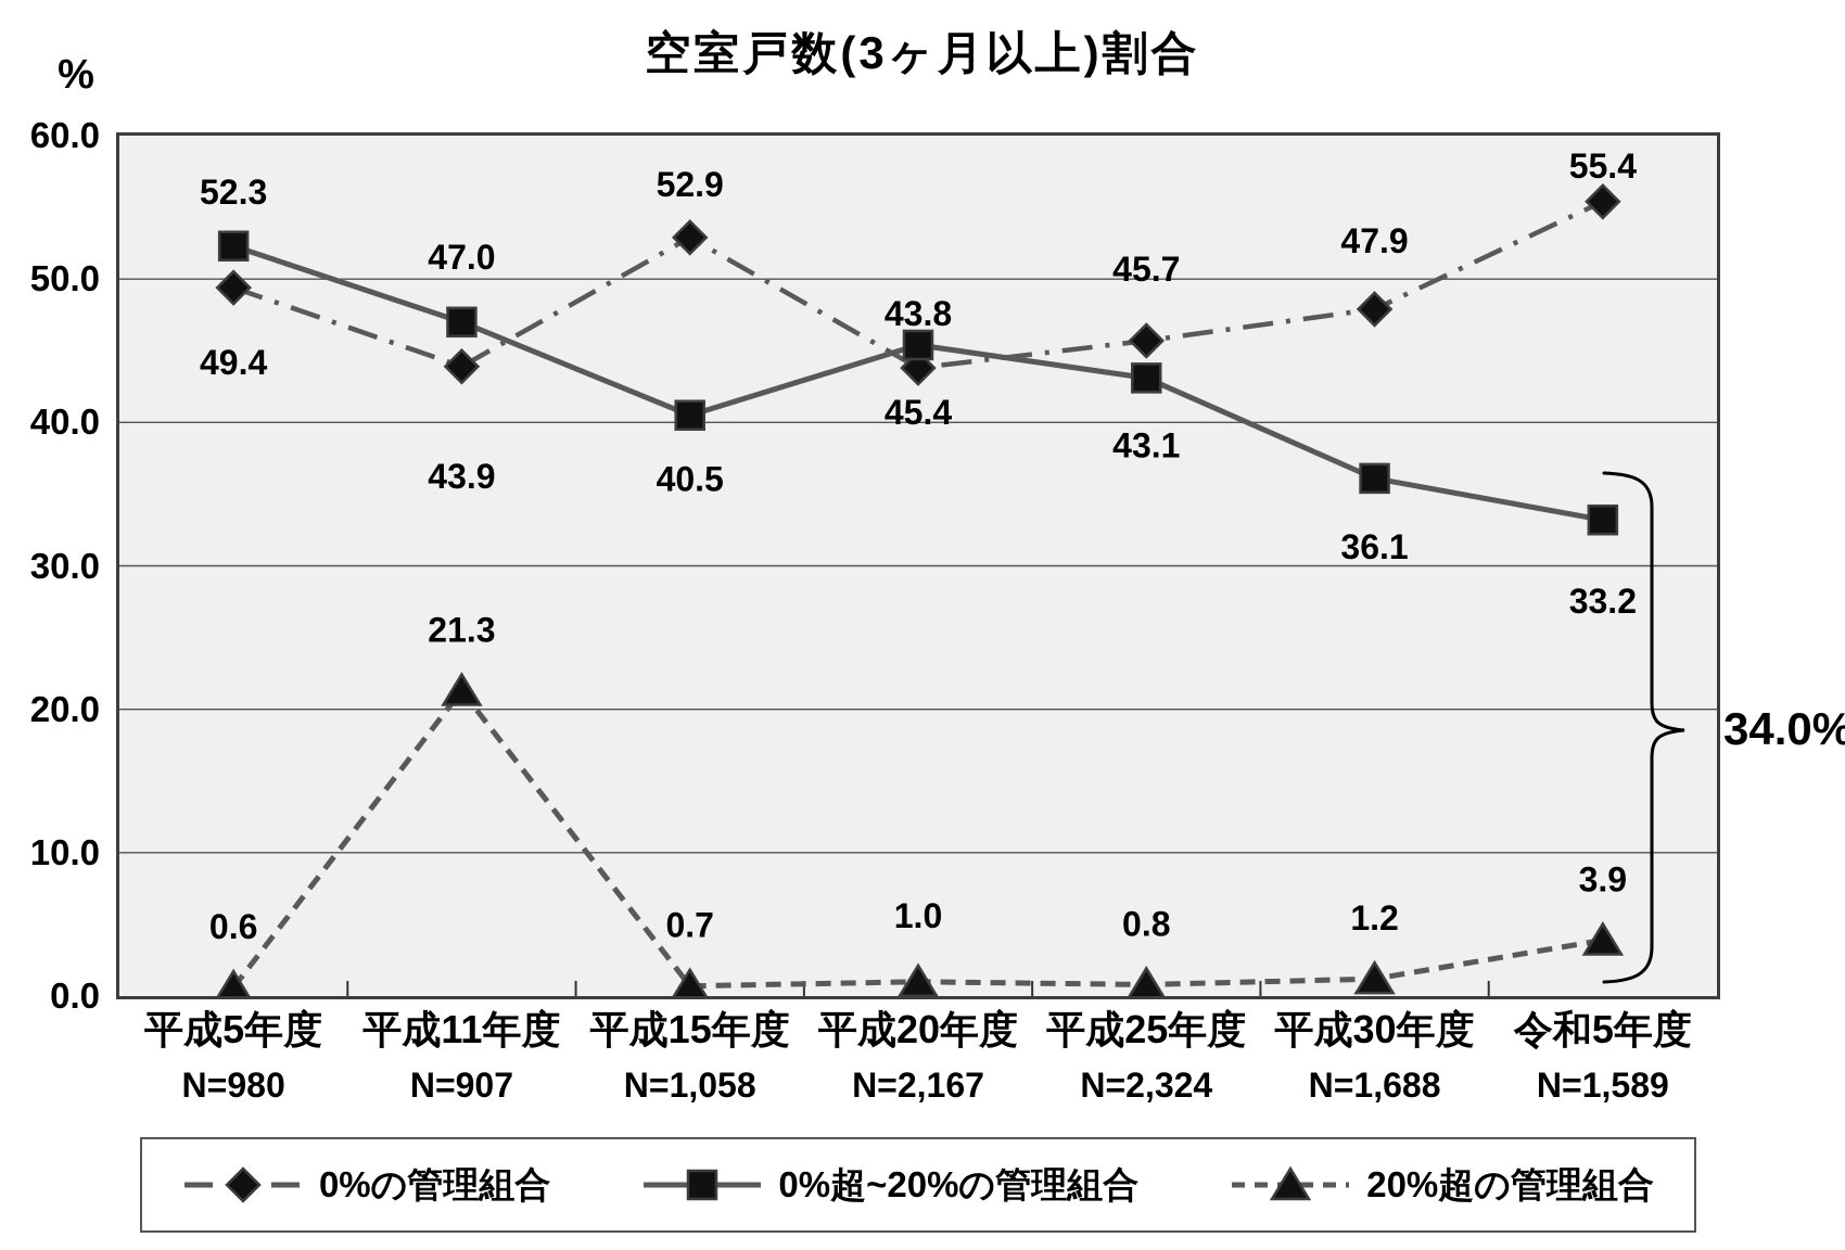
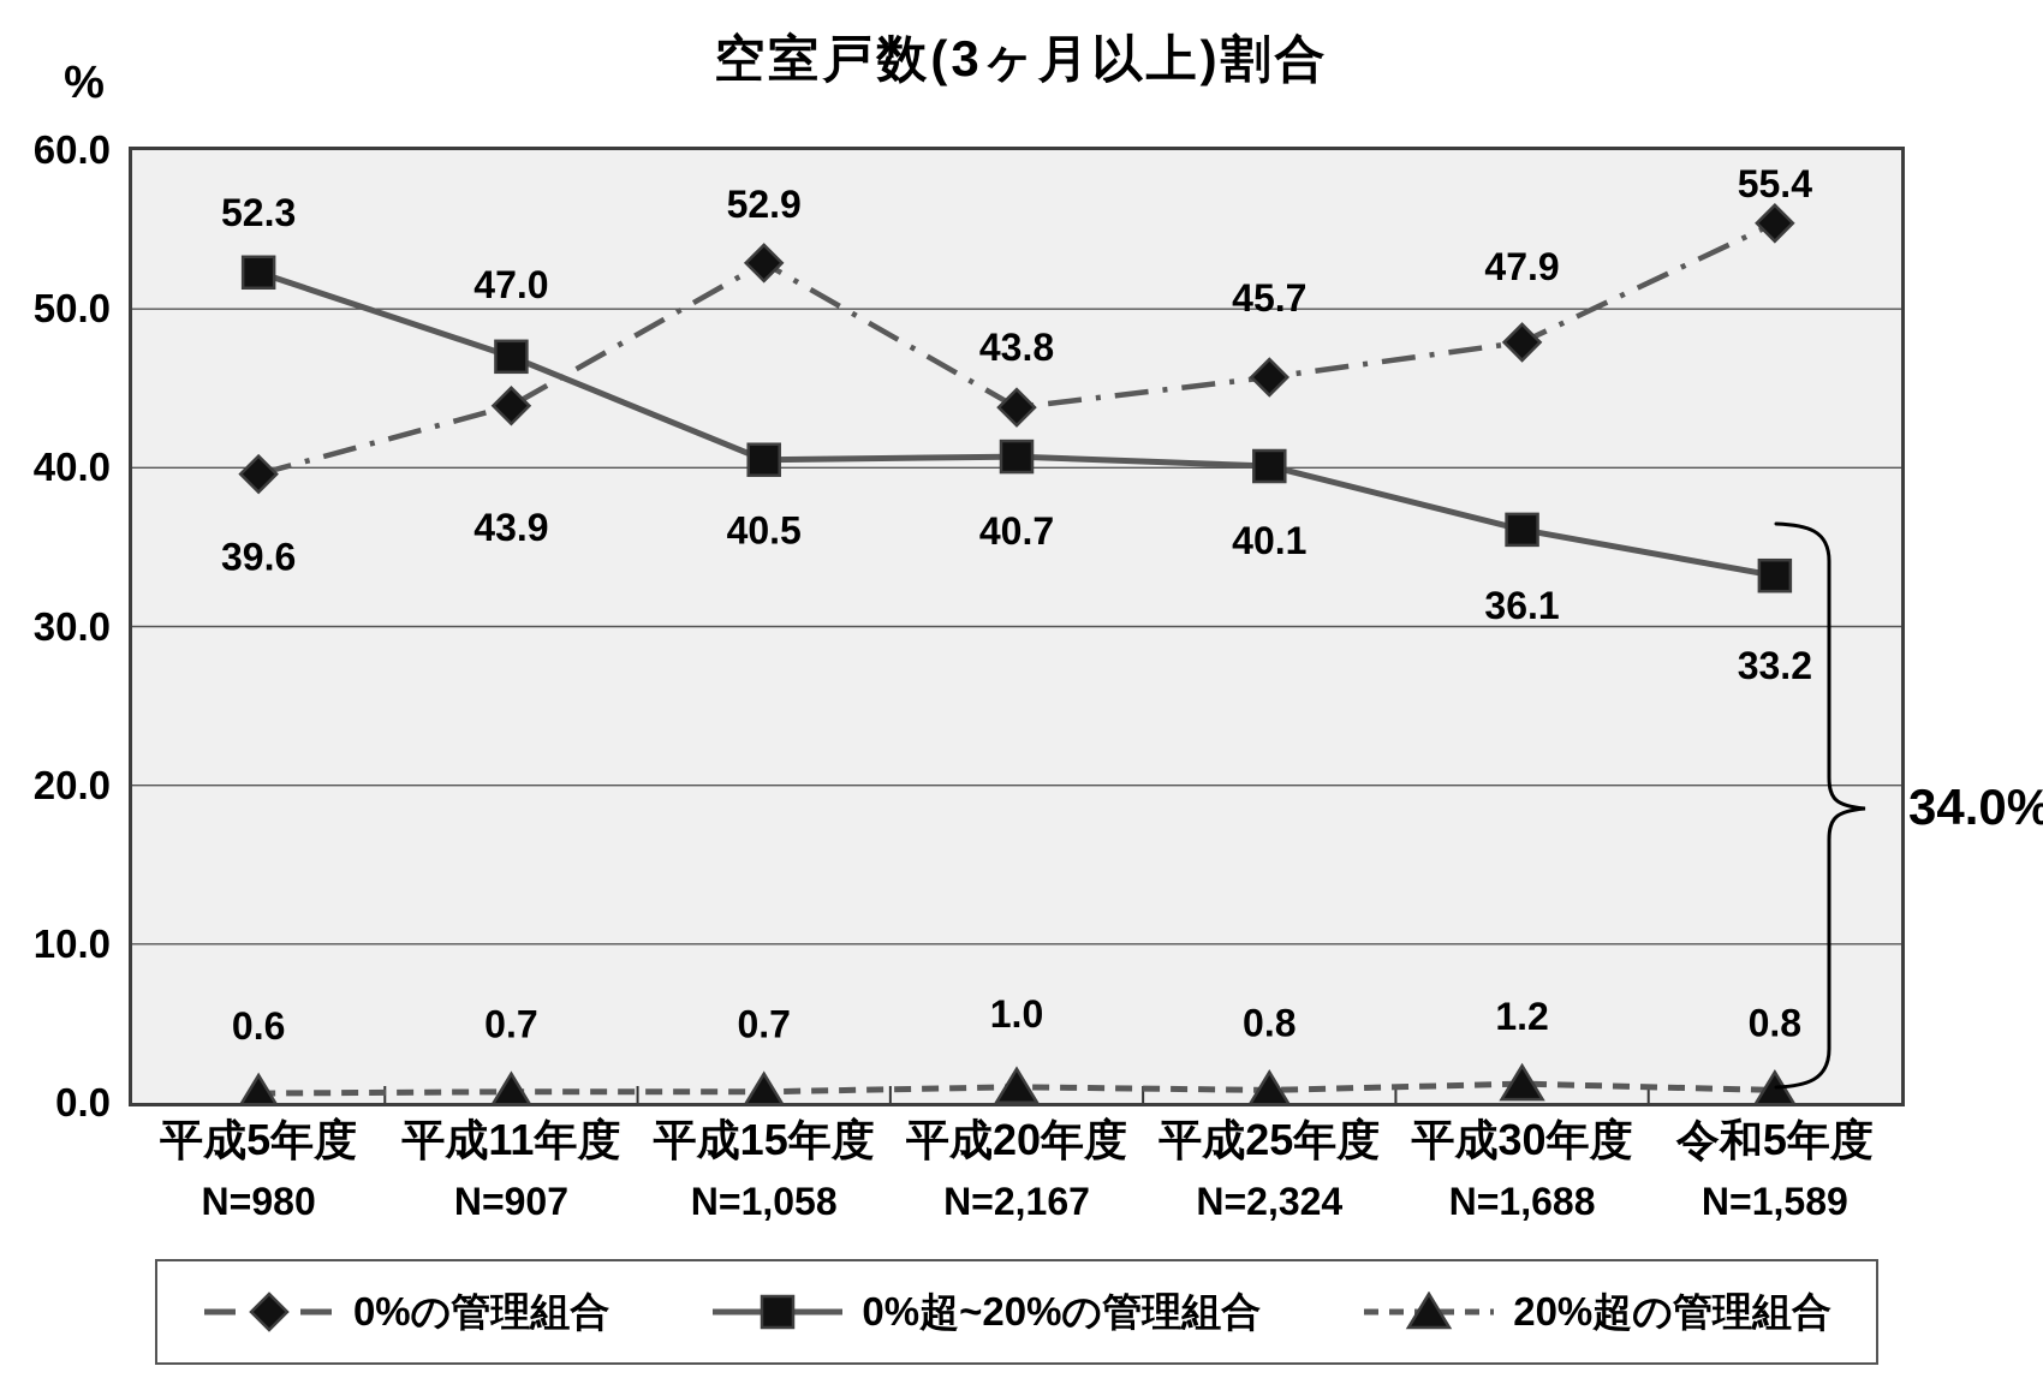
0%の管理組合/平成5年度: 49.4 -> 39.6
20%超の管理組合/平成11年度: 21.3 -> 0.7
0%超~20%の管理組合/平成20年度: 45.4 -> 40.7
0%超~20%の管理組合/平成25年度: 43.1 -> 40.1
20%超の管理組合/令和5年度: 3.9 -> 0.8
